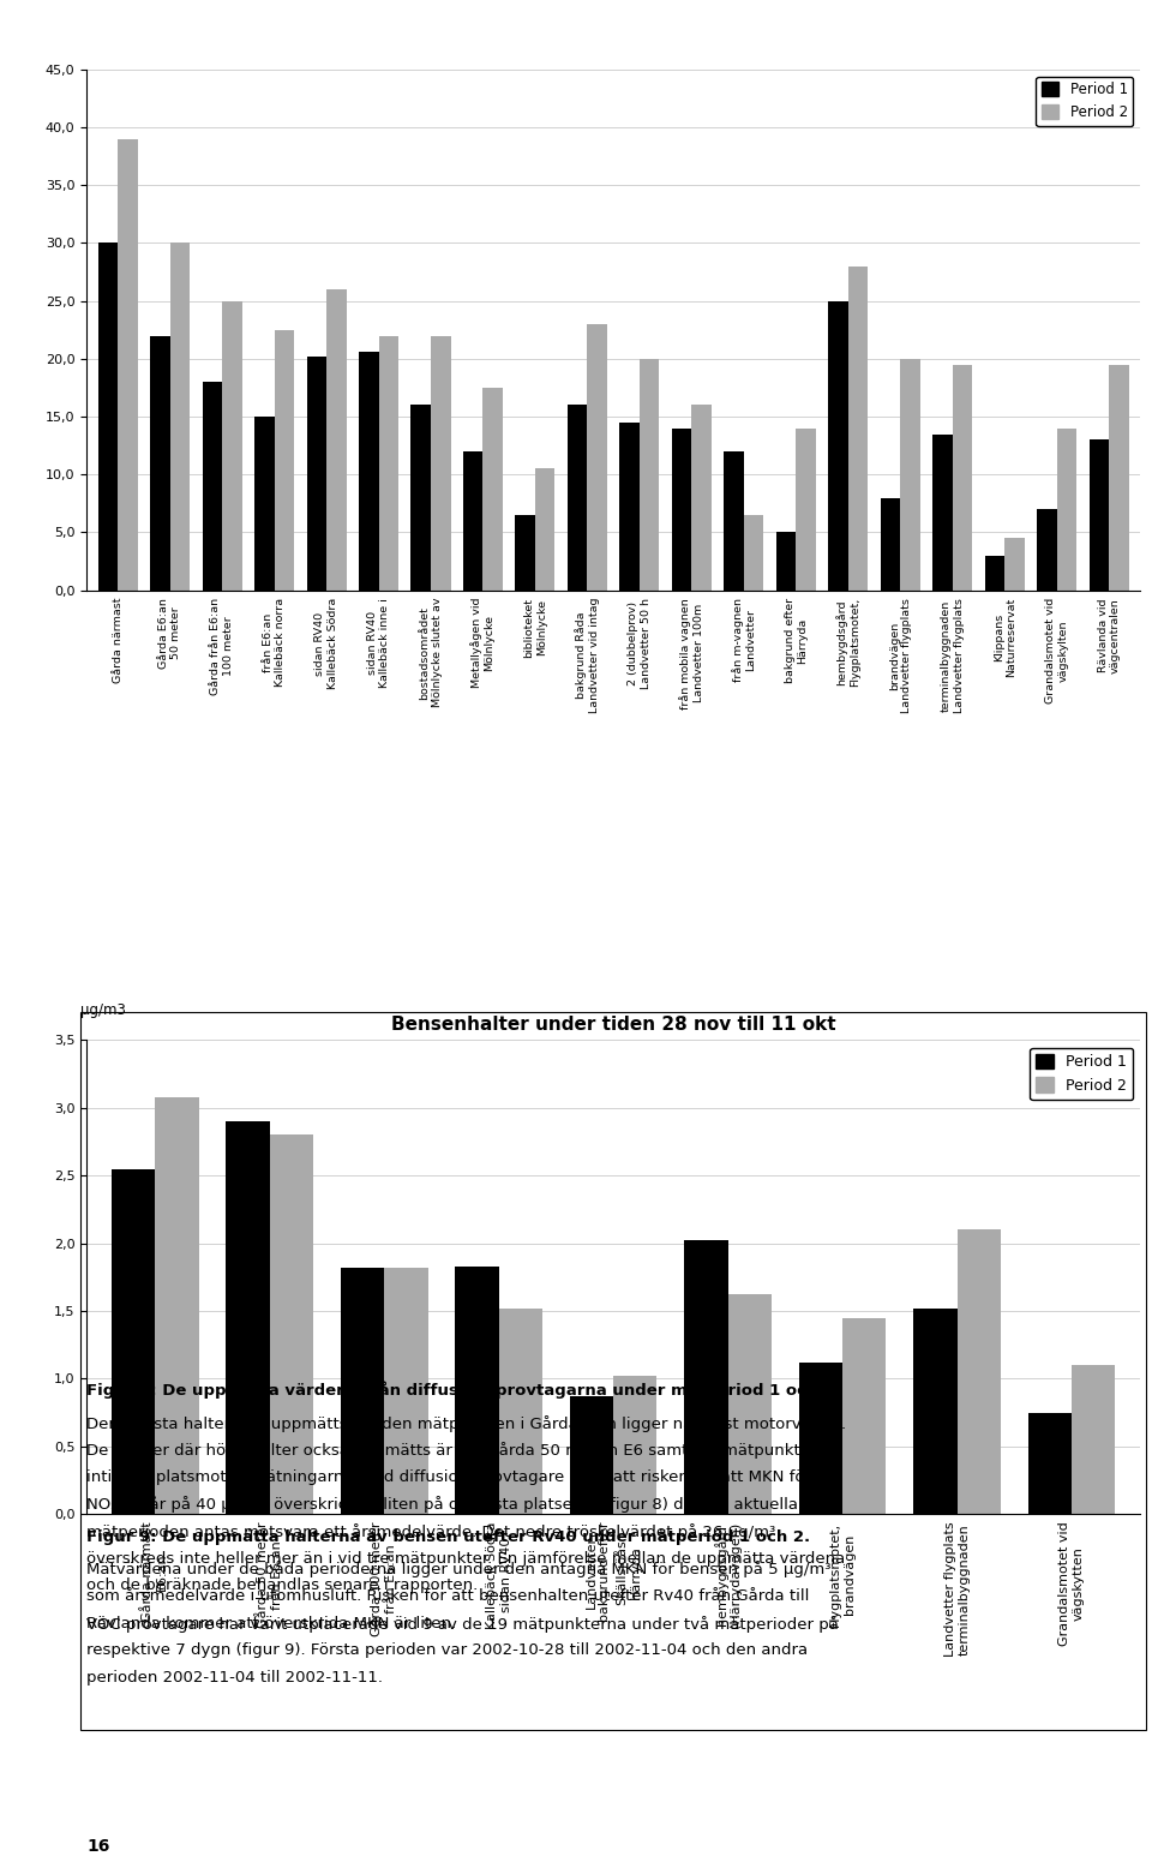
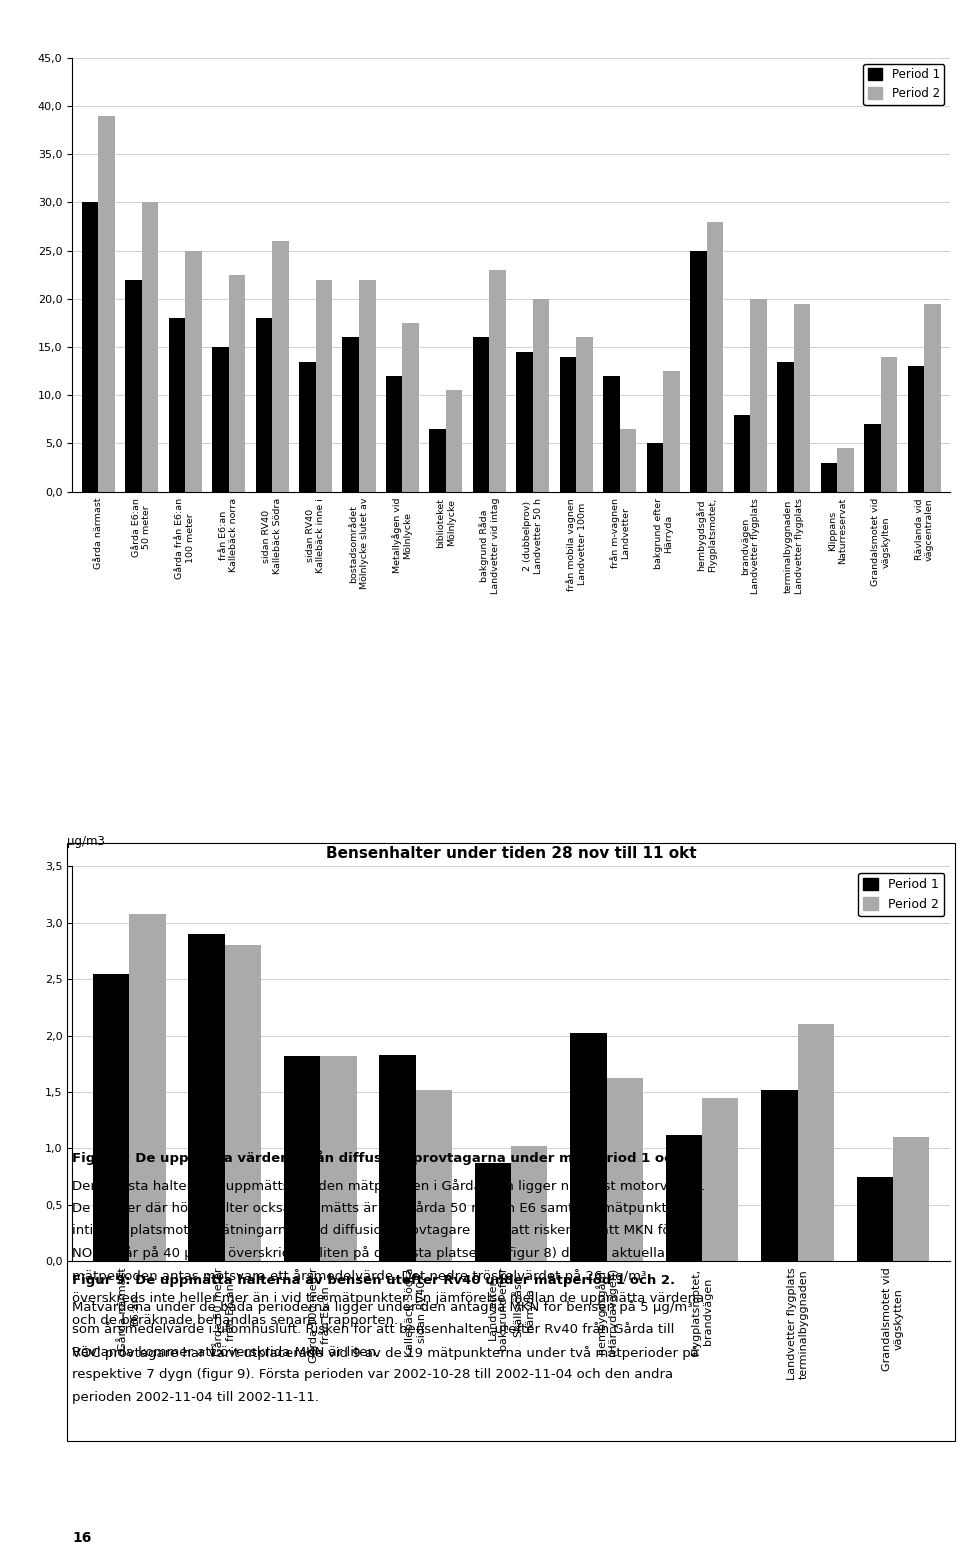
Period 1/sidan RV40 Kallebäck Södra: 20,2 -> 18,0
Period 1/sidan RV40 Kallebäck inne i: 20,6 -> 13,5
Period 2/bakgrund efter Härryda: 14,0 -> 12,5
